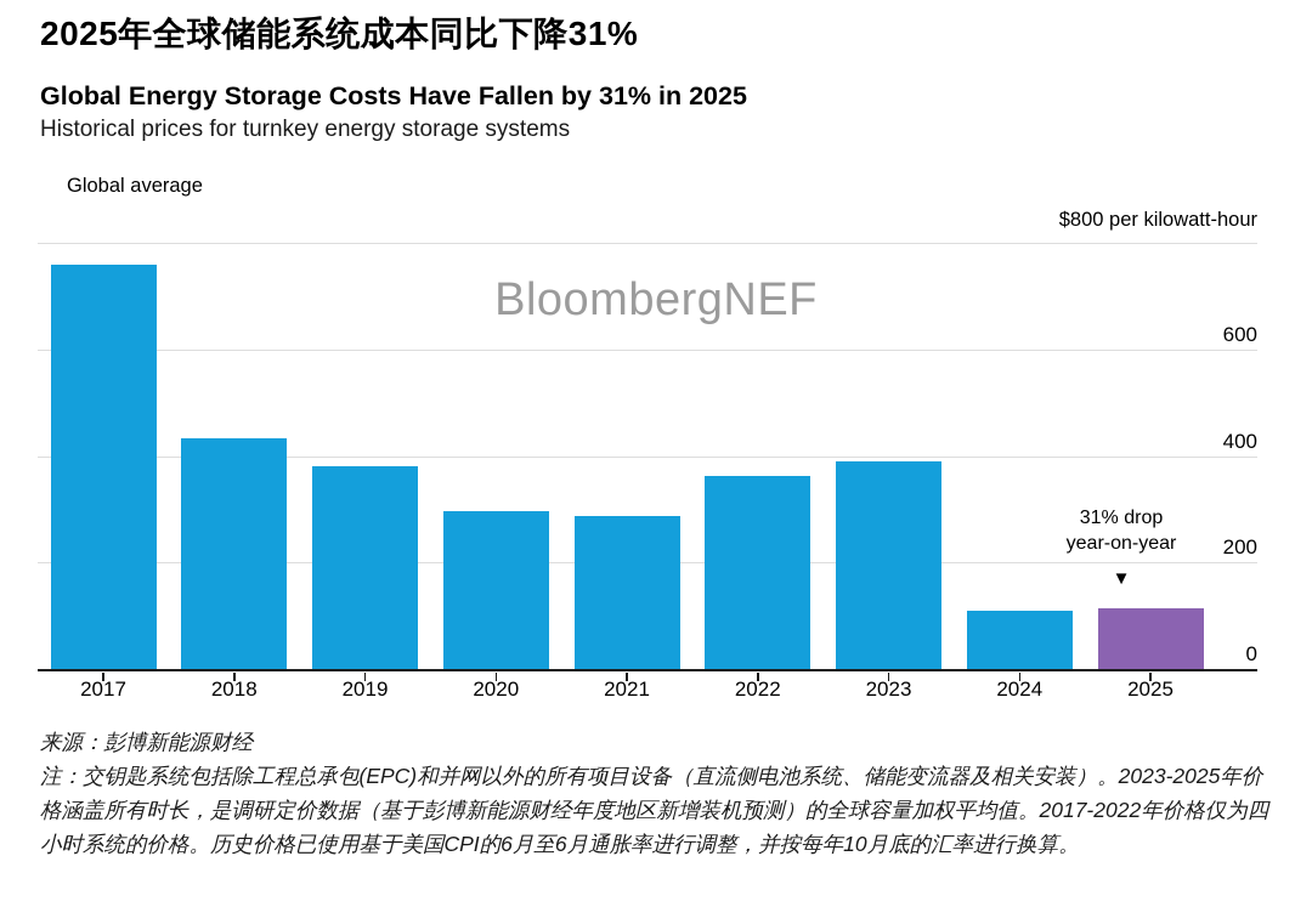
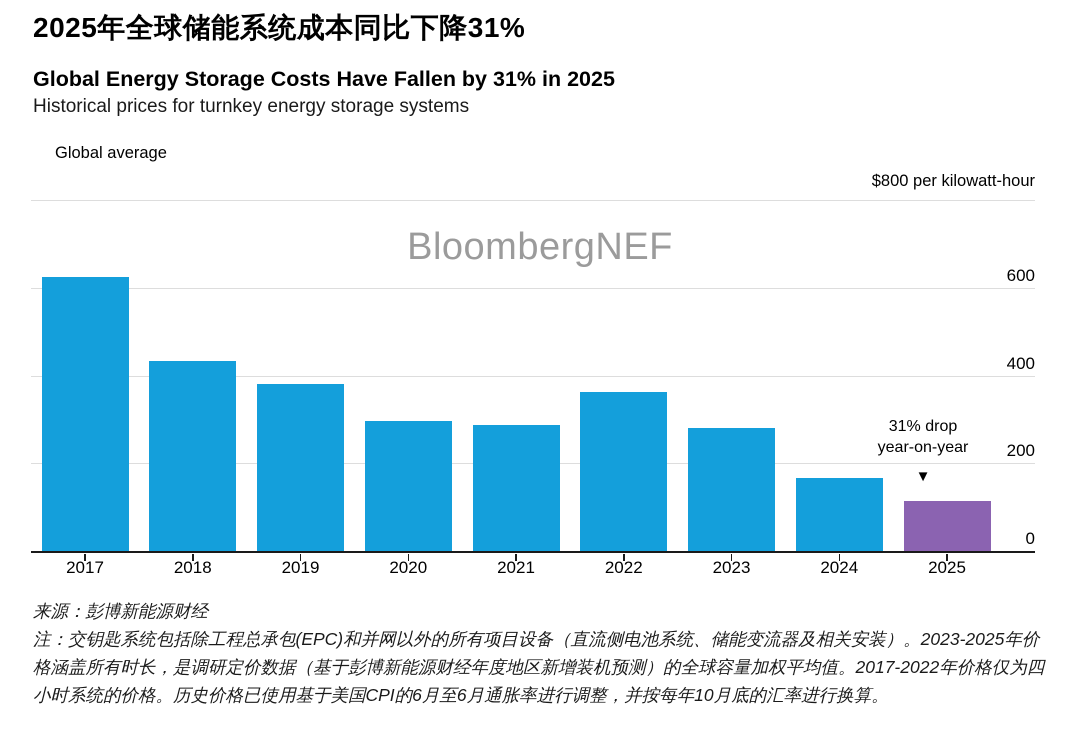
2017: 760 -> 620
2023: 390 -> 280
2024: 110 -> 170
